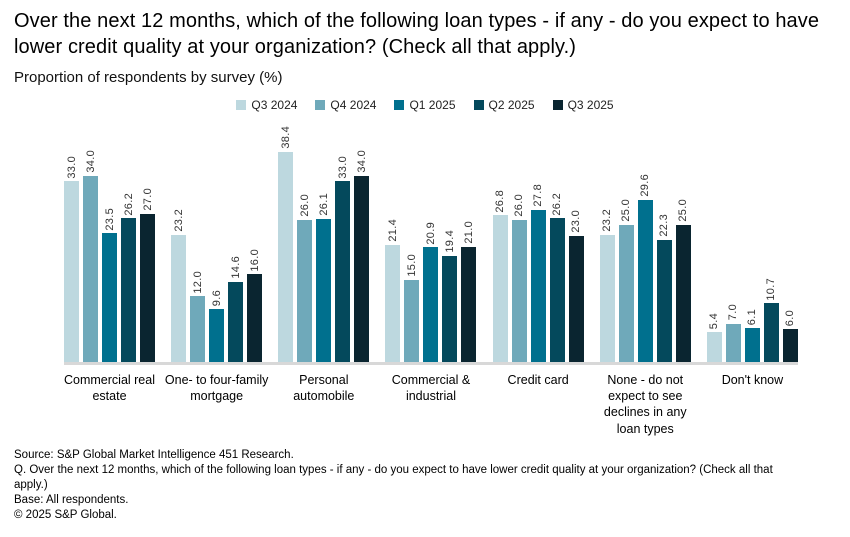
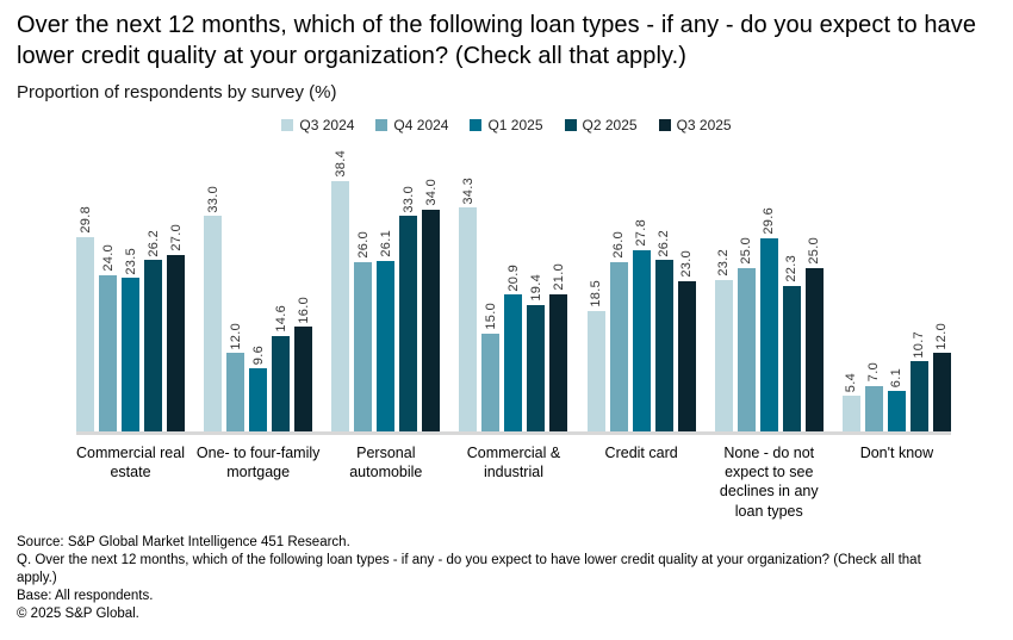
Q3 2024/Commercial real estate: 33.0 -> 29.8
Q4 2024/Commercial real estate: 34.0 -> 24.0
Q3 2024/One- to four-family mortgage: 23.2 -> 33.0
Q3 2024/Commercial & industrial: 21.4 -> 34.3
Q3 2024/Credit card: 26.8 -> 18.5
Q3 2025/Don't know: 6.0 -> 12.0
